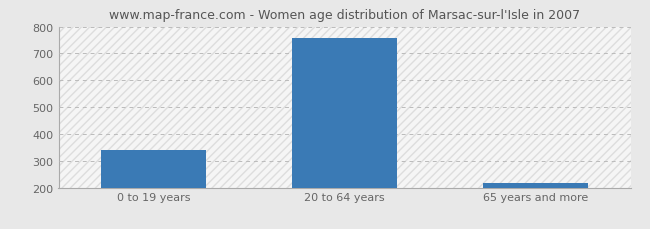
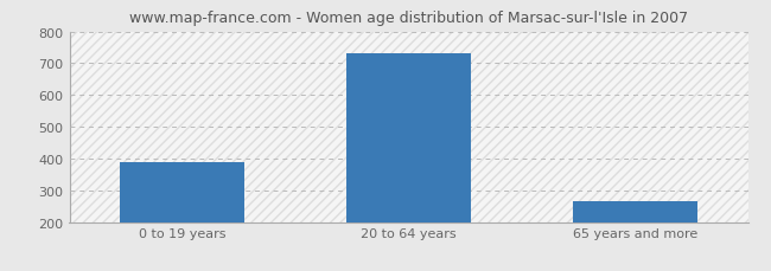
0 to 19 years: 340 -> 390
20 to 64 years: 758 -> 730
65 years and more: 218 -> 265
